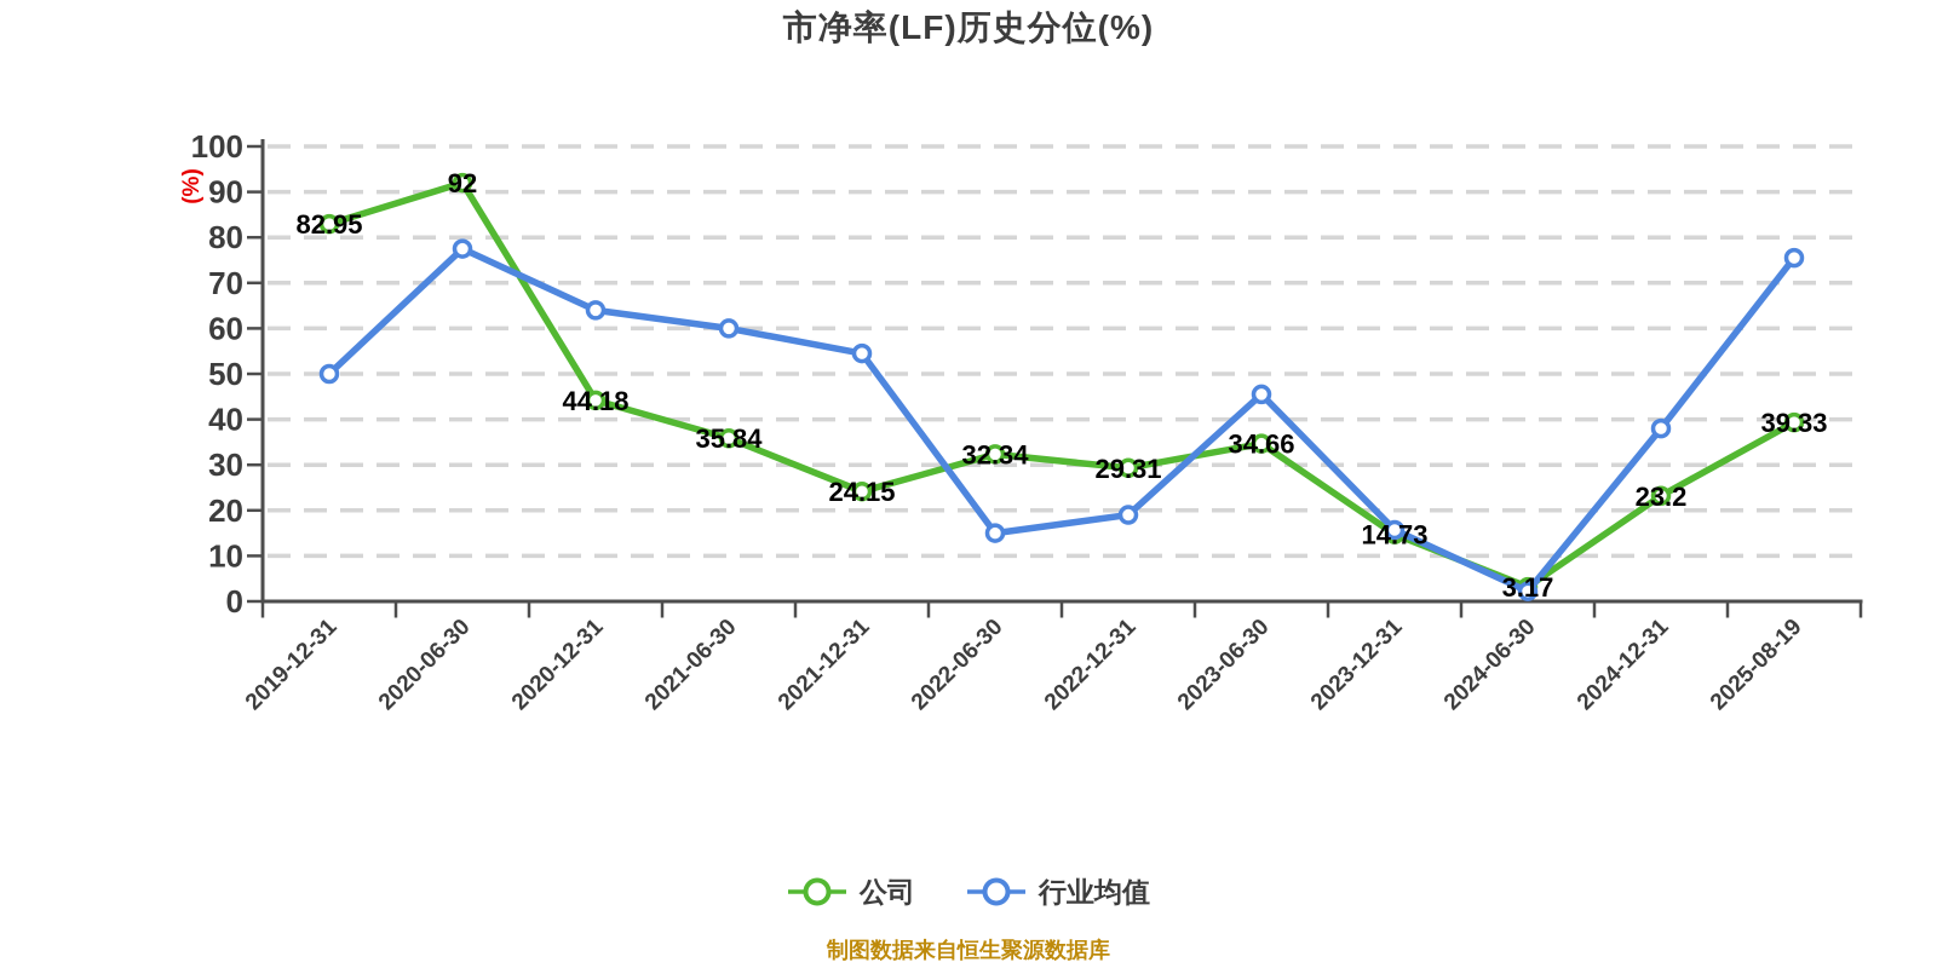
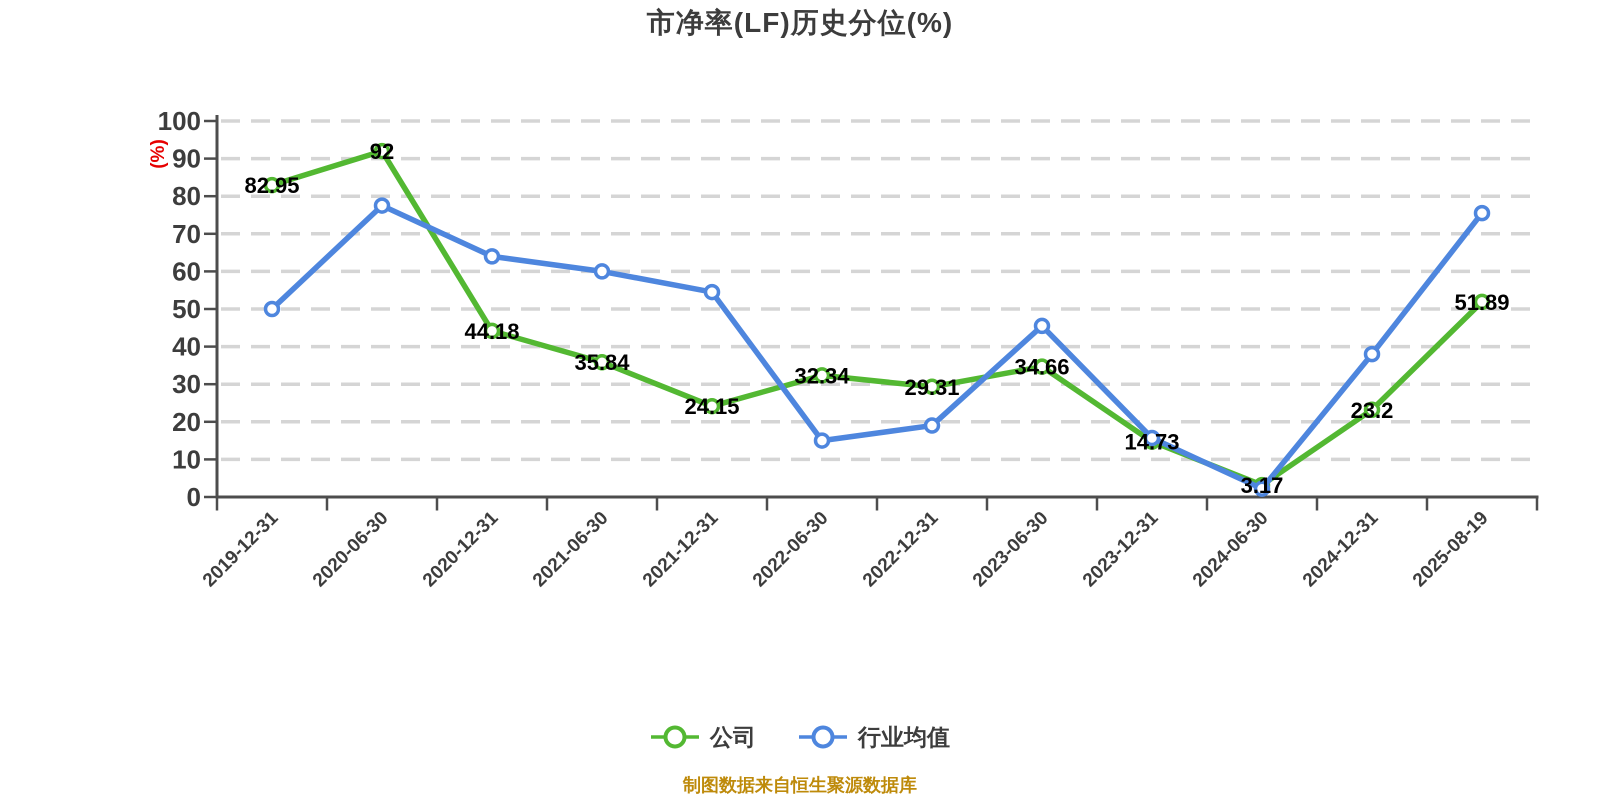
公司/2025-08-19: 39.33 -> 51.89
